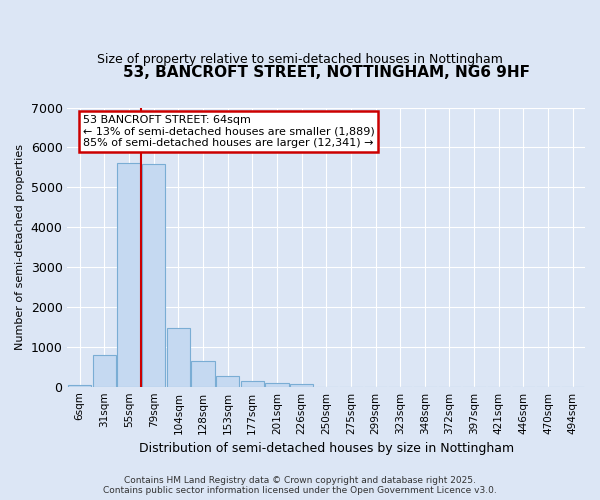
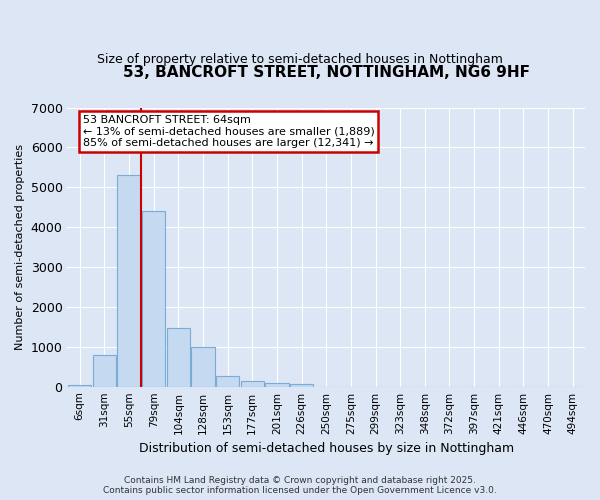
55sqm: 5600 -> 5300
79sqm: 5580 -> 4400
128sqm: 650 -> 1000
